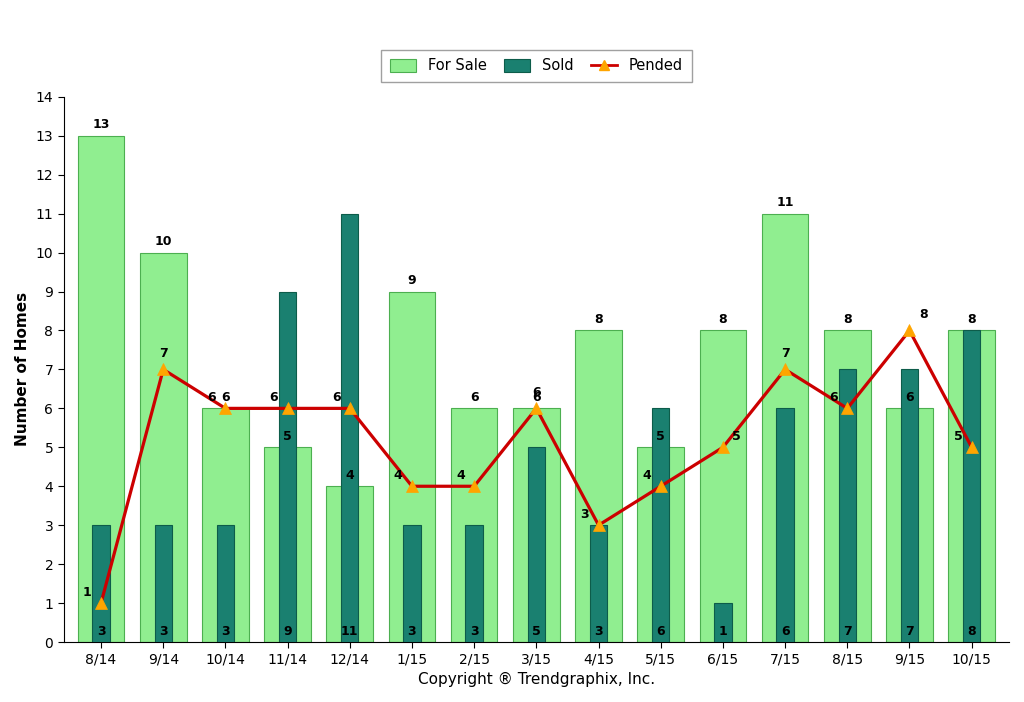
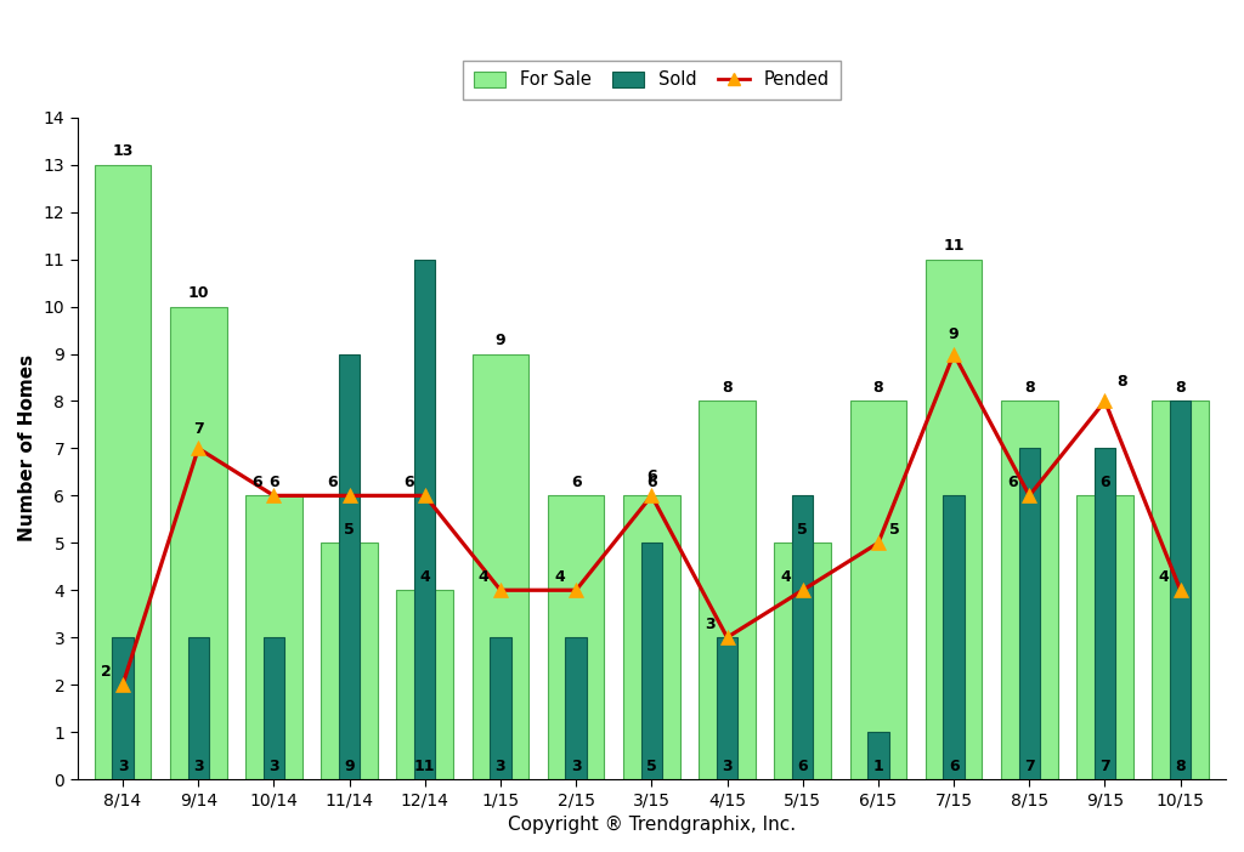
Pended/8/14: 1 -> 2
Pended/7/15: 7 -> 9
Pended/10/15: 5 -> 4
